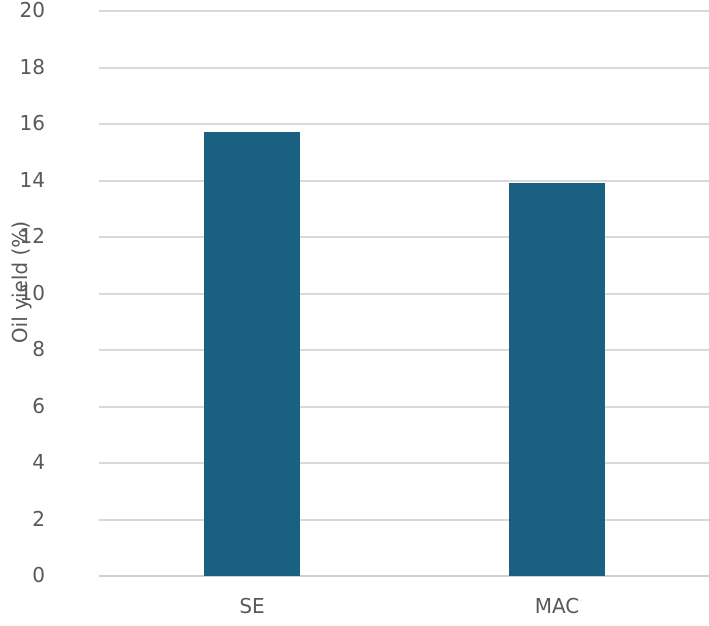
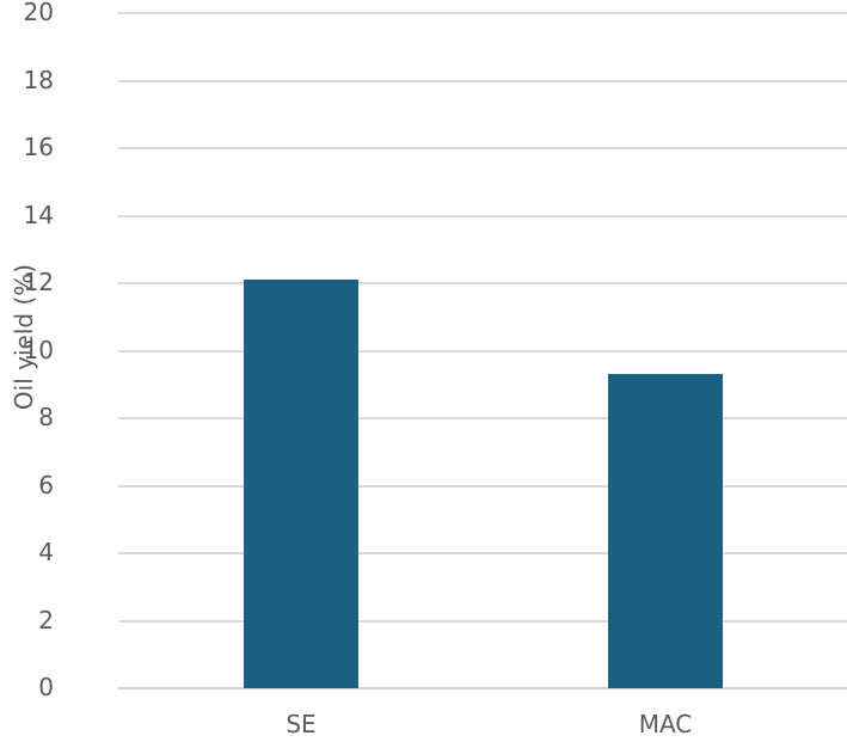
SE: 15.7 -> 12.1
MAC: 13.9 -> 9.3
